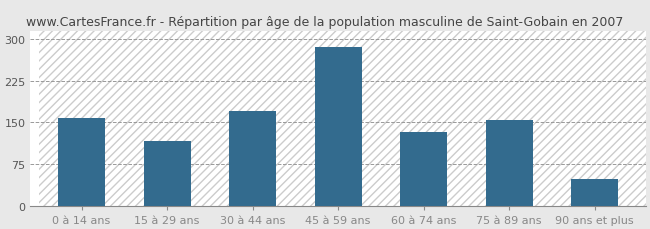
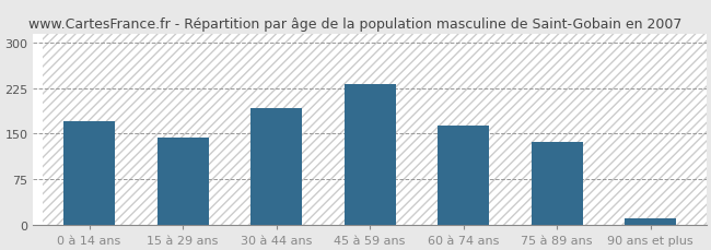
0 à 14 ans: 158 -> 170
15 à 29 ans: 116 -> 143
30 à 44 ans: 170 -> 193
45 à 59 ans: 286 -> 231
60 à 74 ans: 132 -> 163
75 à 89 ans: 154 -> 136
90 ans et plus: 48 -> 10
